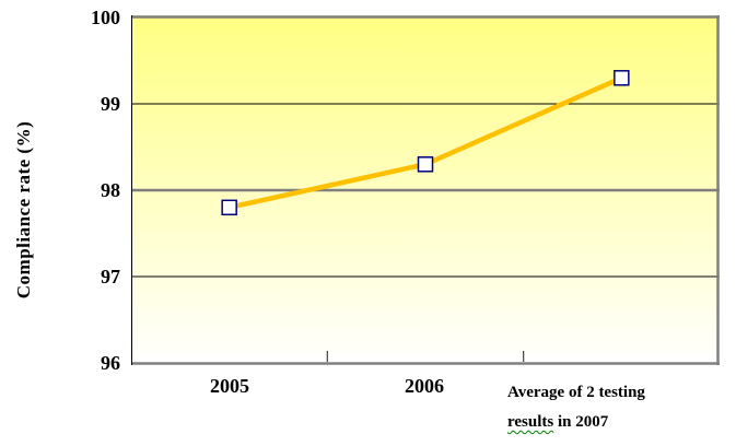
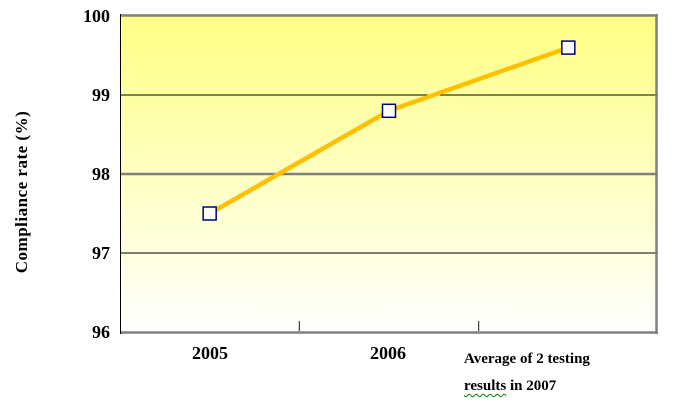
2005: 97.8 -> 97.5
2006: 98.3 -> 98.8
Average of 2 testing results in 2007: 99.3 -> 99.6
